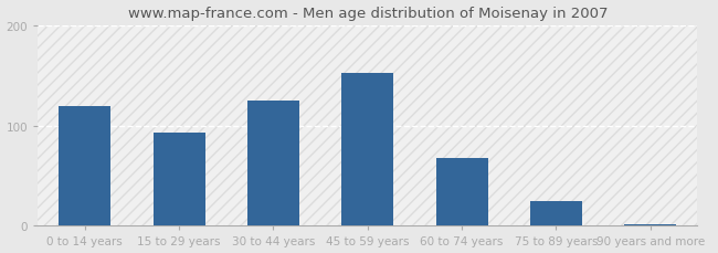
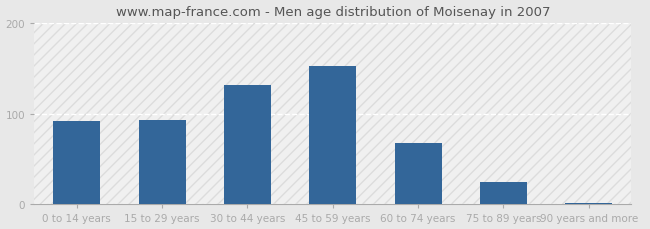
0 to 14 years: 120 -> 92
30 to 44 years: 125 -> 132
